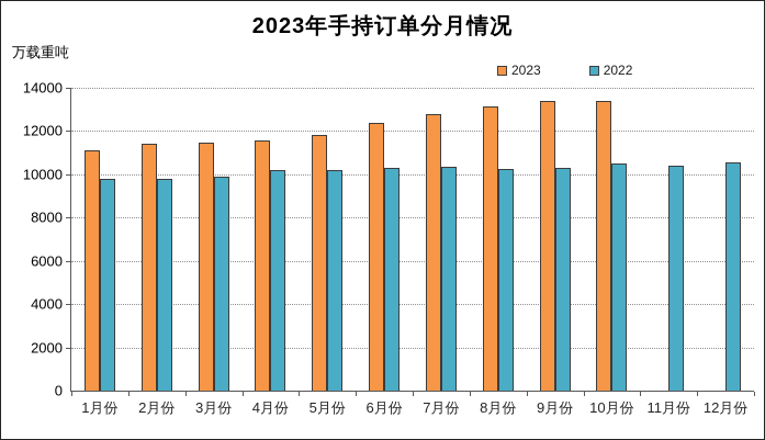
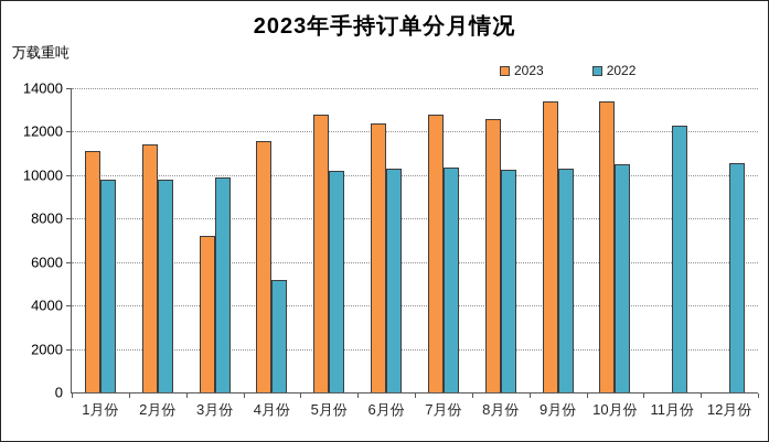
2023/3月份: 11400 -> 7200
2022/4月份: 10200 -> 5200
2023/5月份: 11800 -> 12800
2023/8月份: 13200 -> 12600
2022/11月份: 10400 -> 12300
